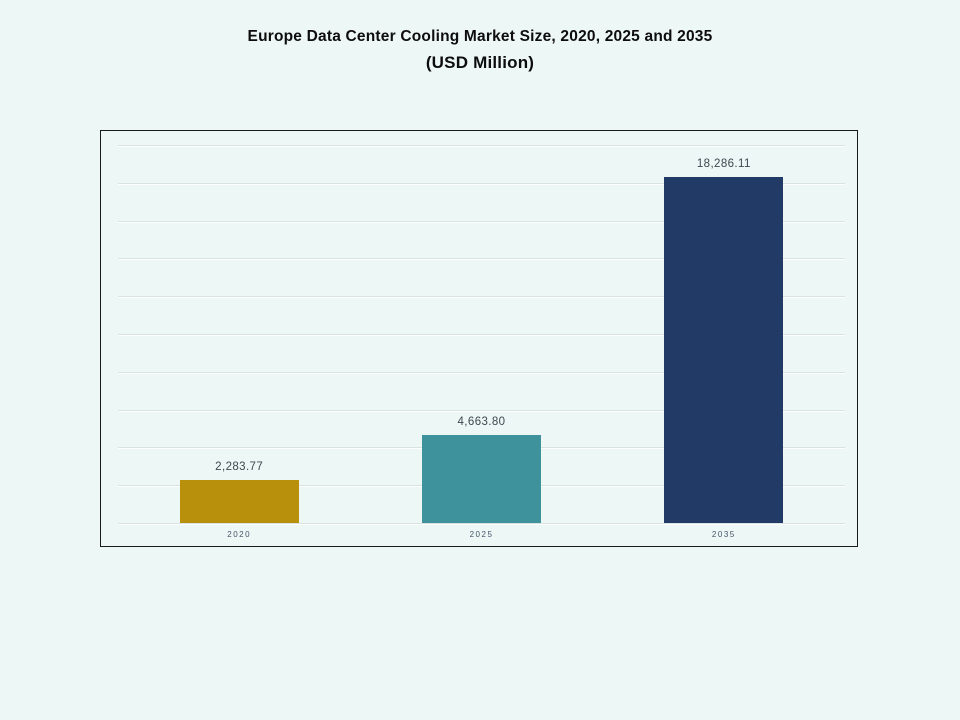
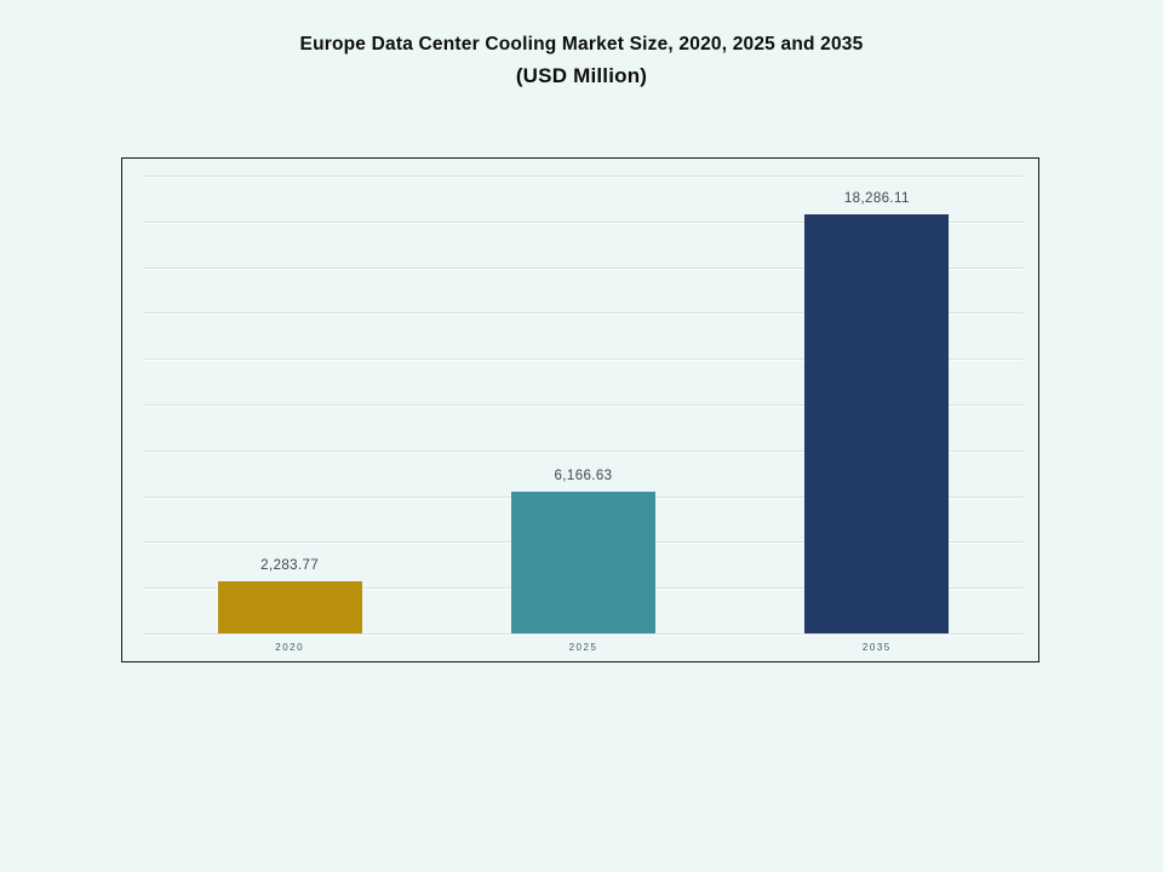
2025: 4,663.80 -> 6,166.63
